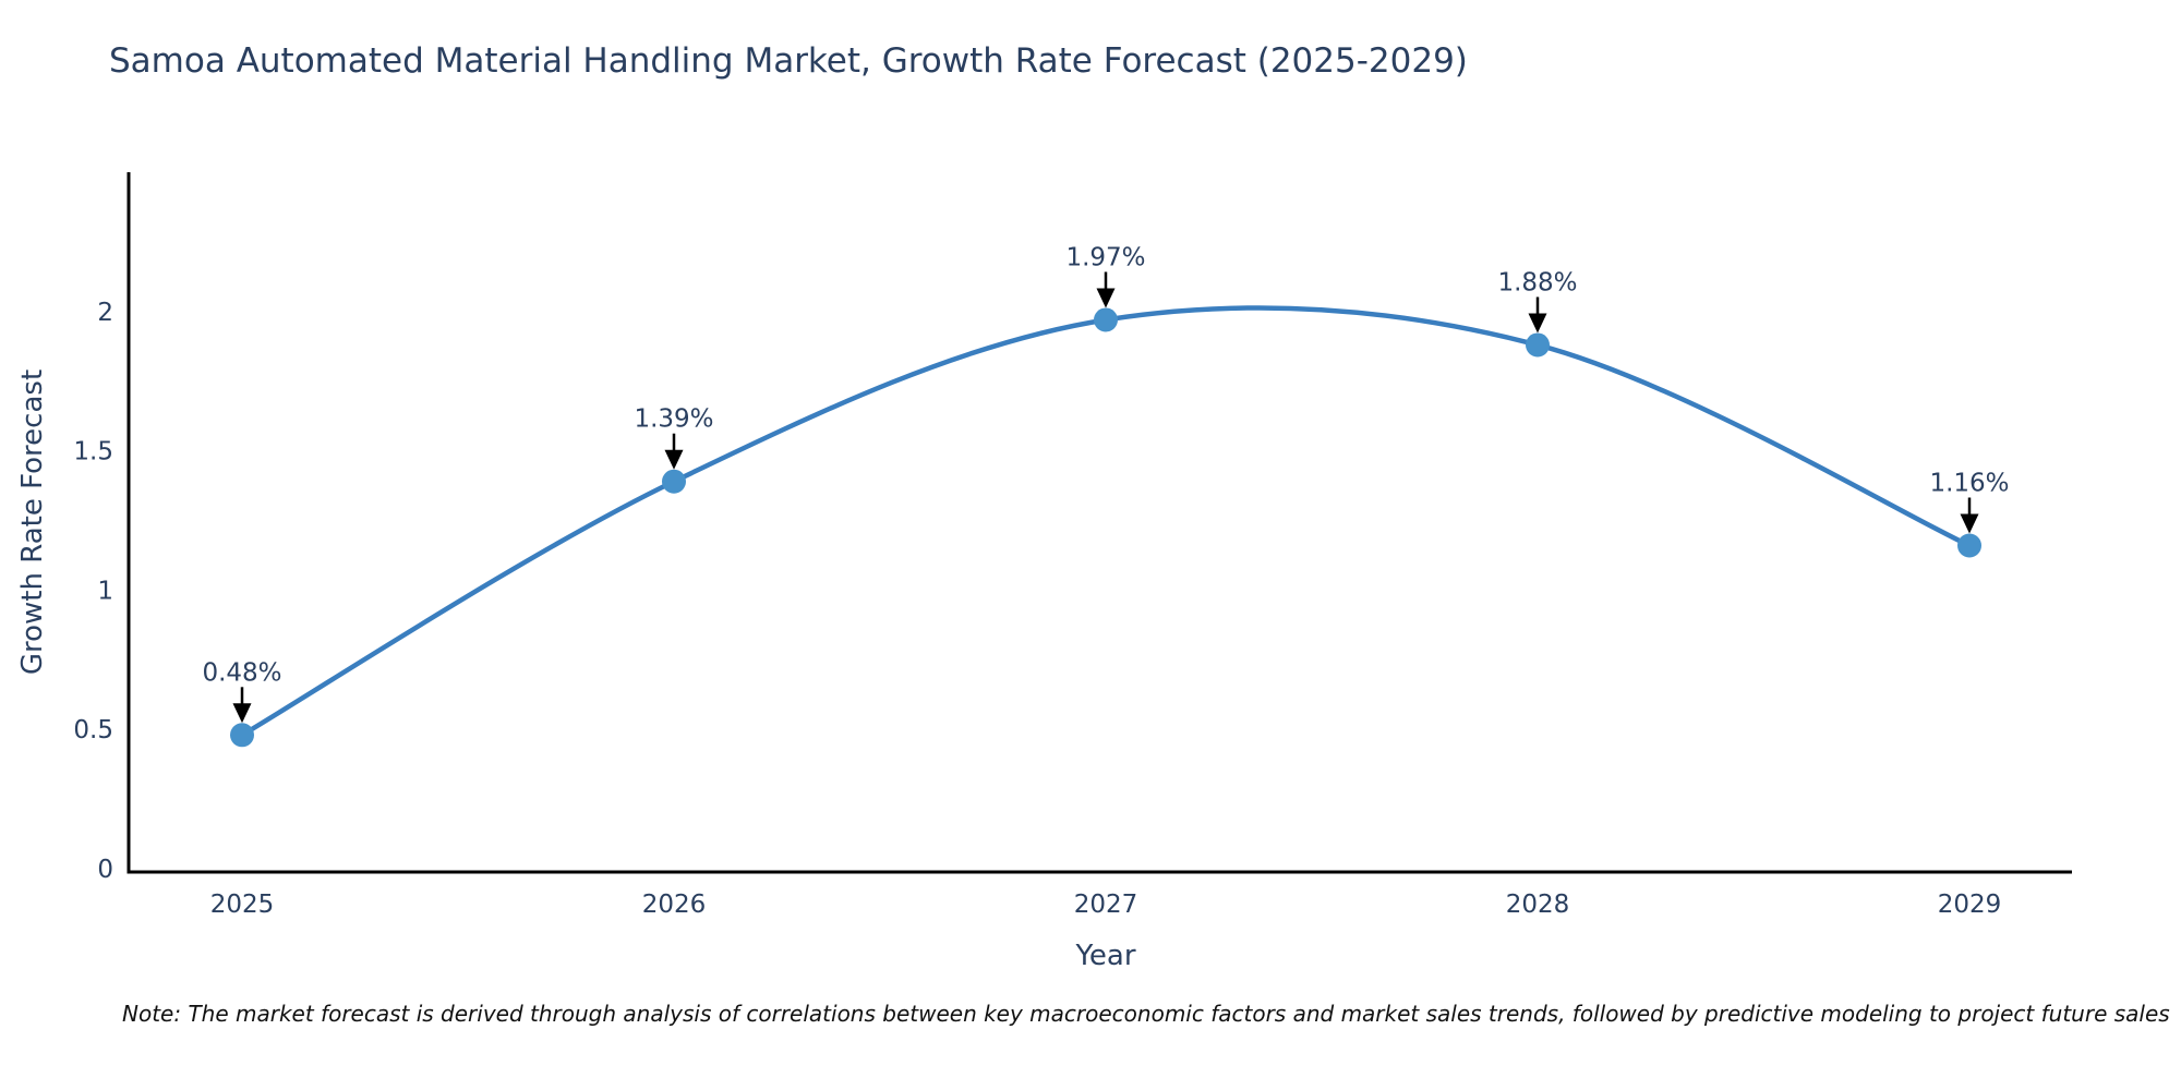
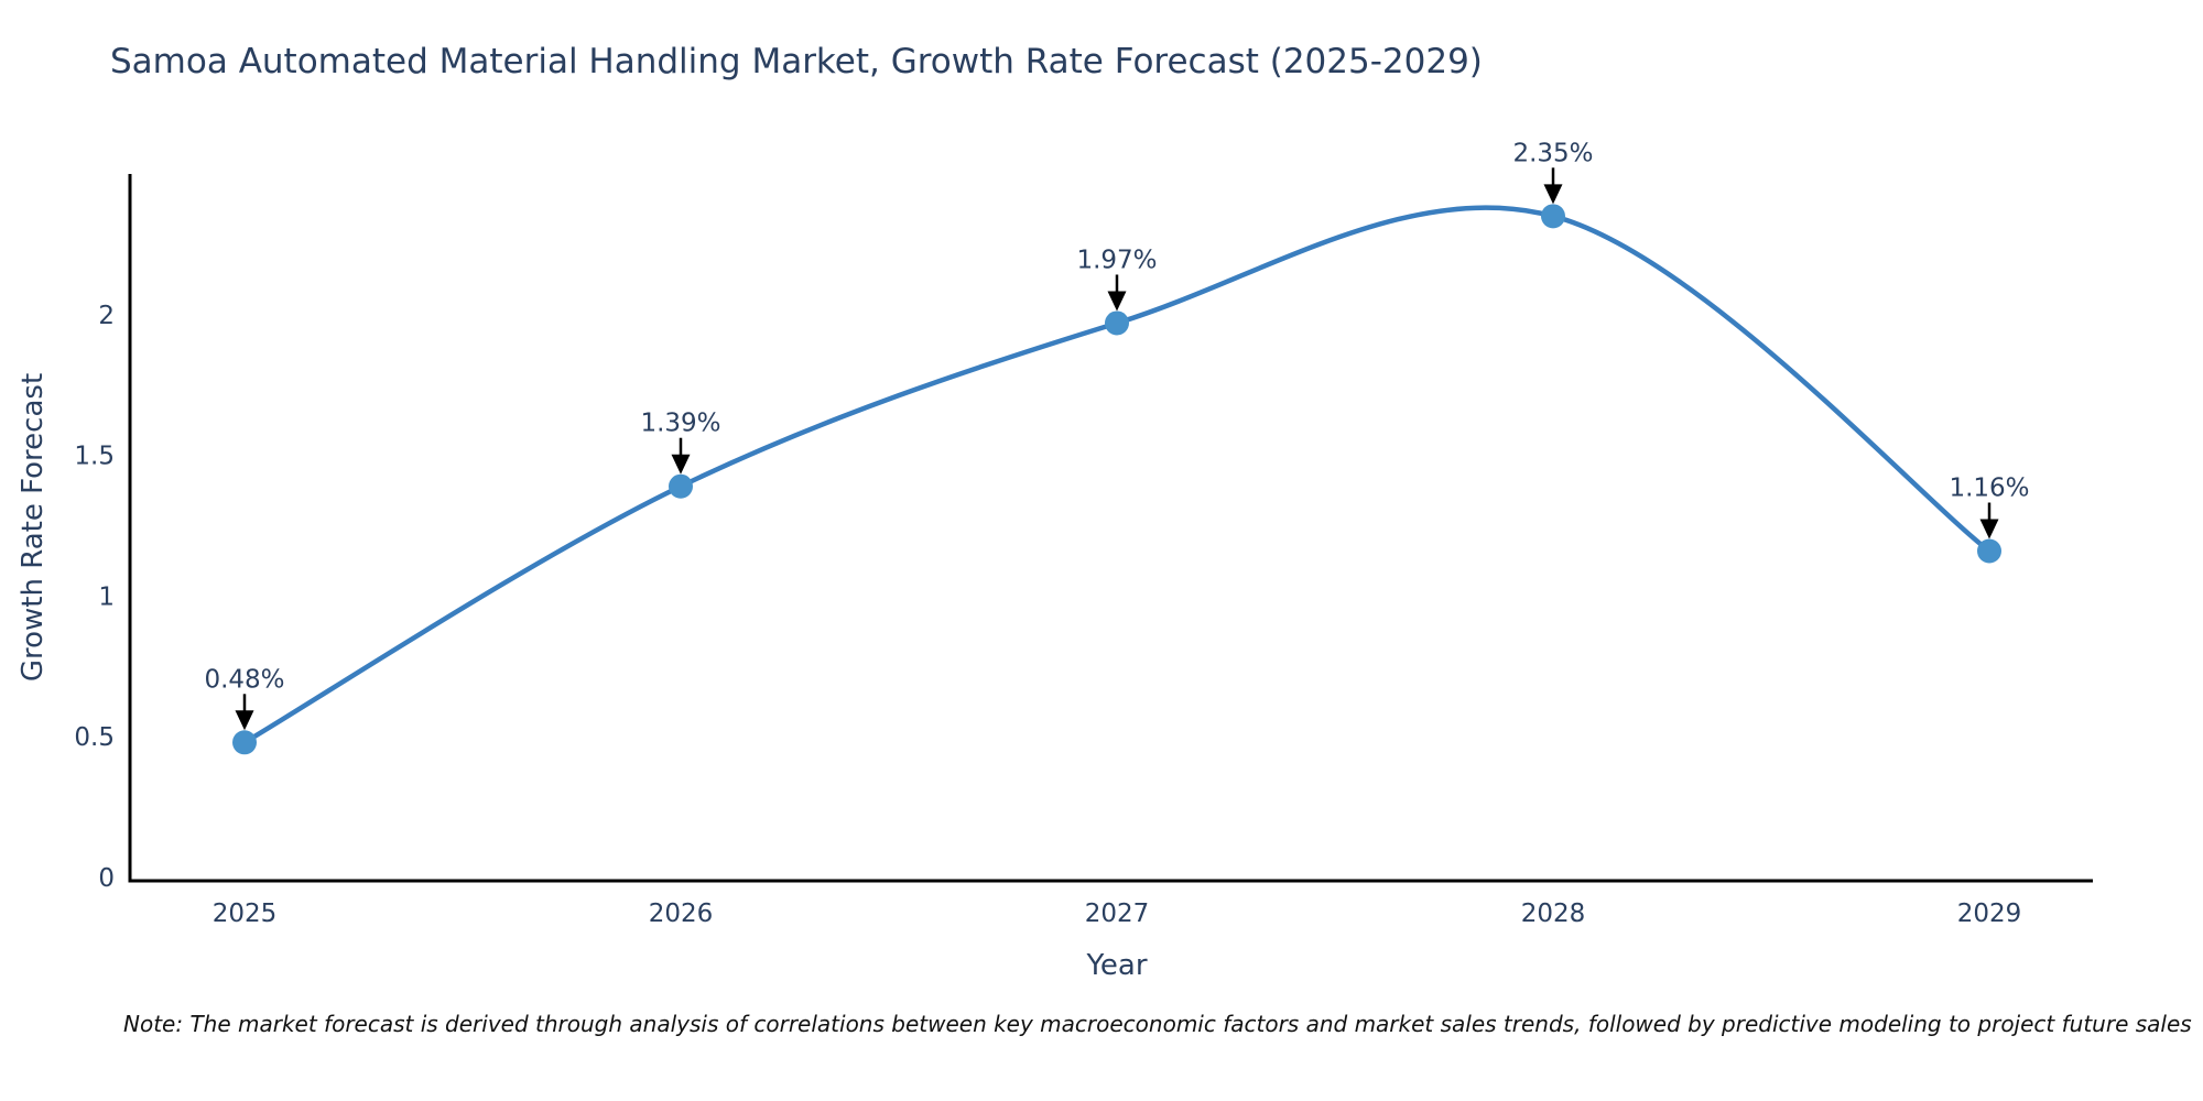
2028: 1.88% -> 2.35%
